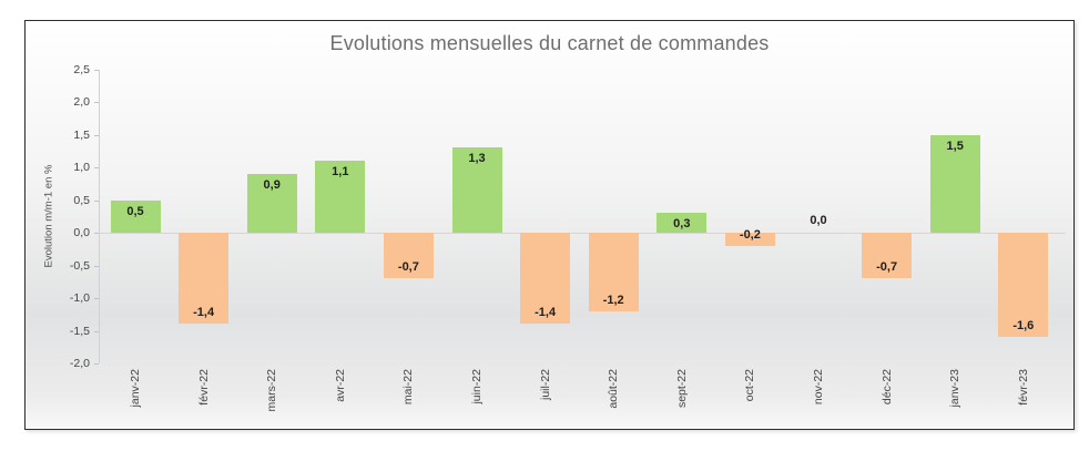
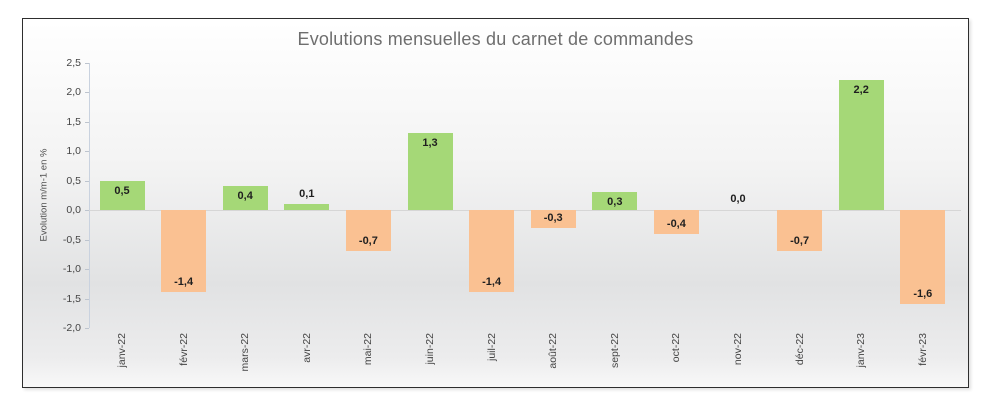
mars-22: 0,9 -> 0,4
avr-22: 1,1 -> 0,1
août-22: -1,2 -> -0,3
oct-22: -0,2 -> -0,4
janv-23: 1,5 -> 2,2
